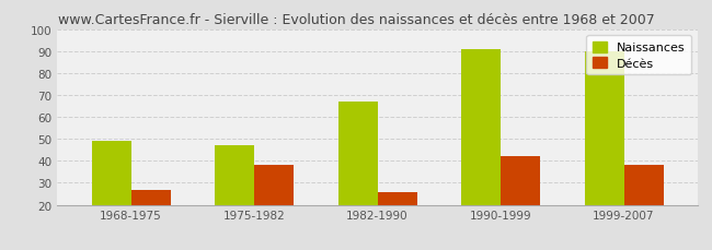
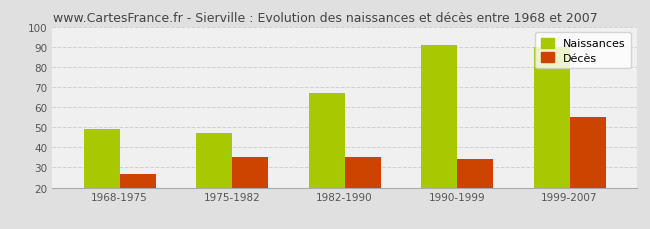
Décès/1975-1982: 38 -> 35
Décès/1982-1990: 26 -> 35
Décès/1990-1999: 42 -> 34
Décès/1999-2007: 38 -> 55
